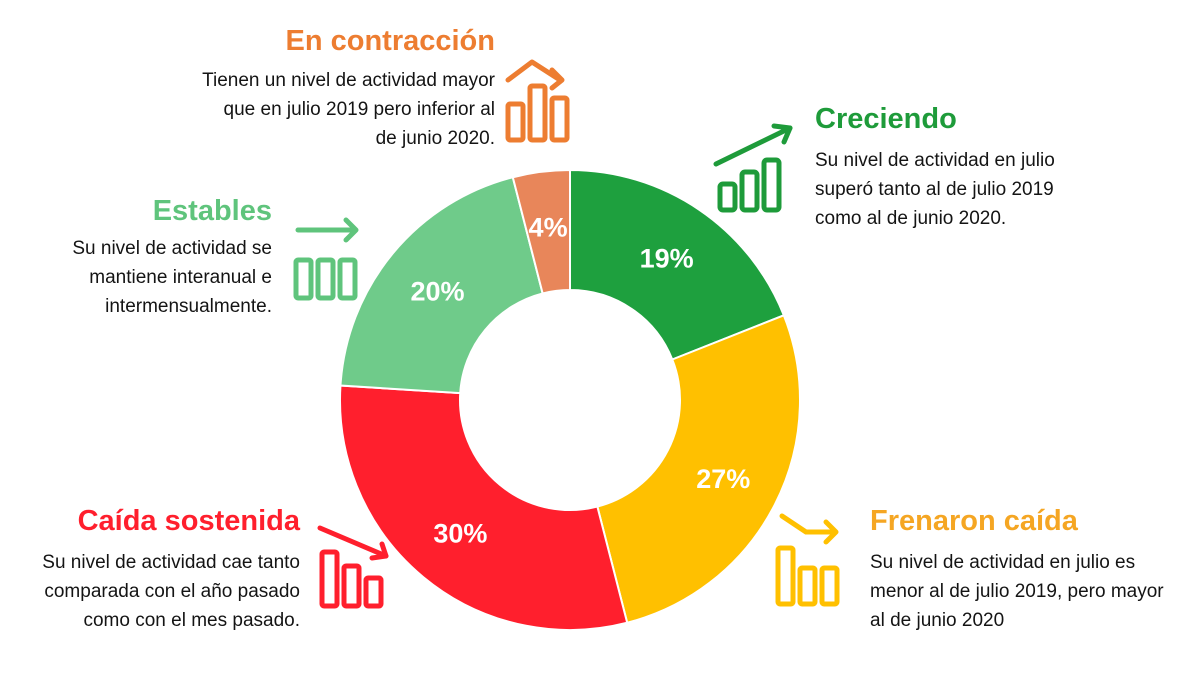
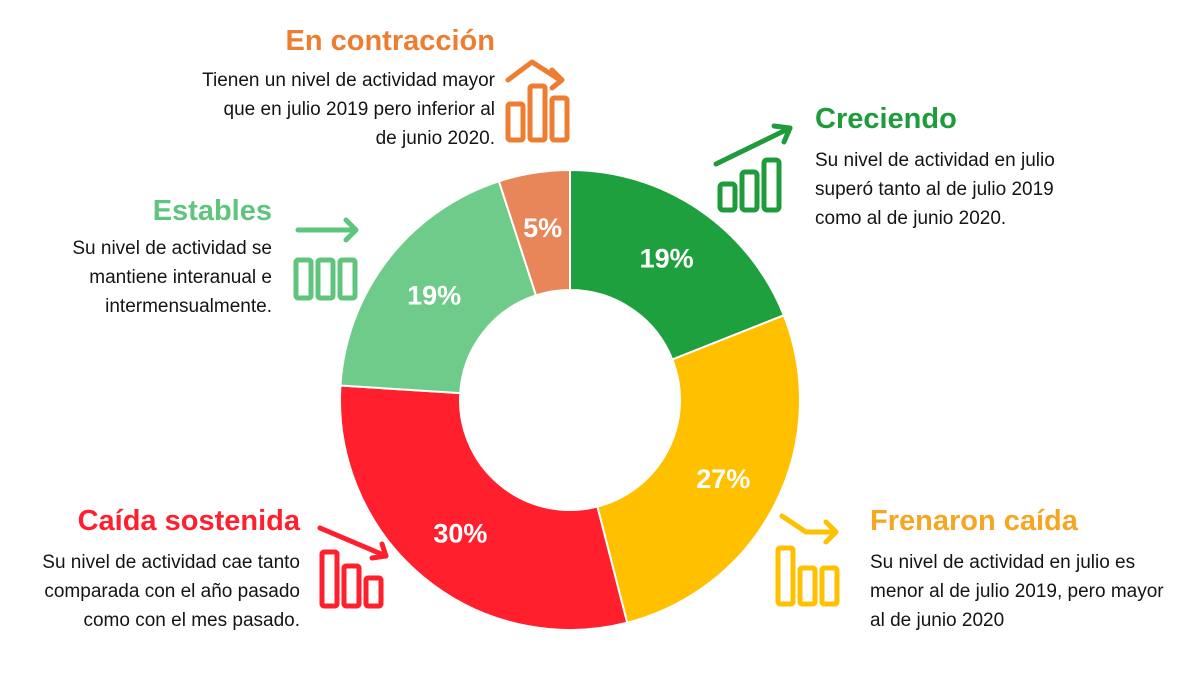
Estables: 20% -> 19%
En contracción: 4% -> 5%
